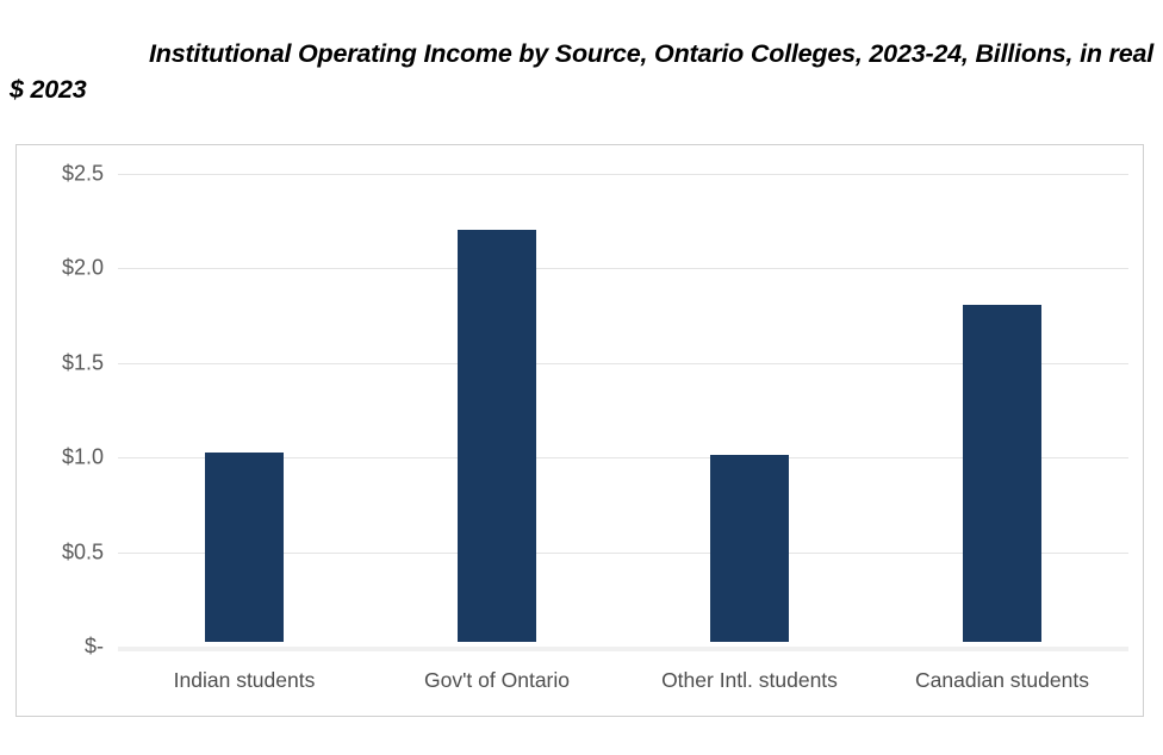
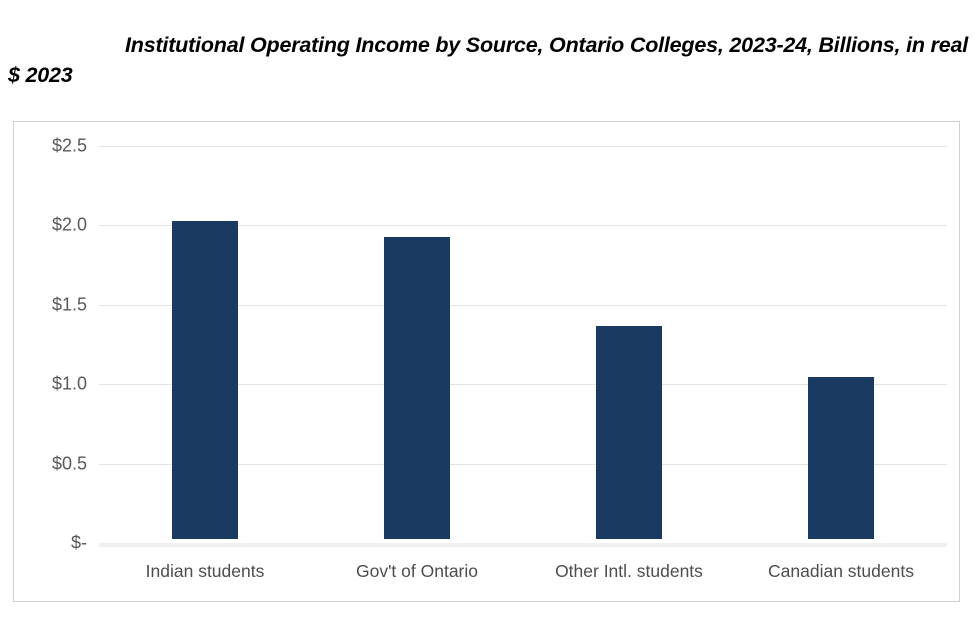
Indian students: $1.00 -> $2.00
Gov't of Ontario: $2.18 -> $1.90
Other Intl. students: $0.99 -> $1.34
Canadian students: $1.78 -> $1.02
